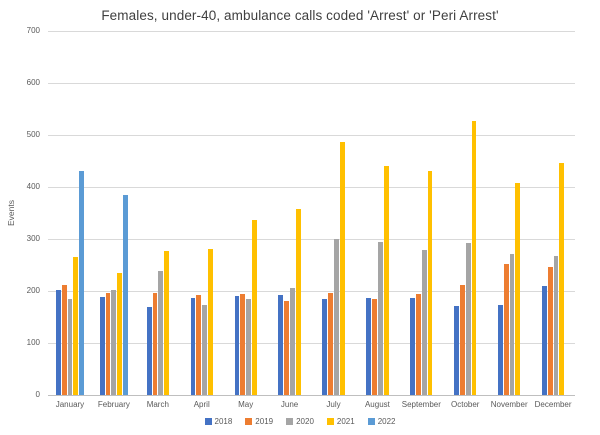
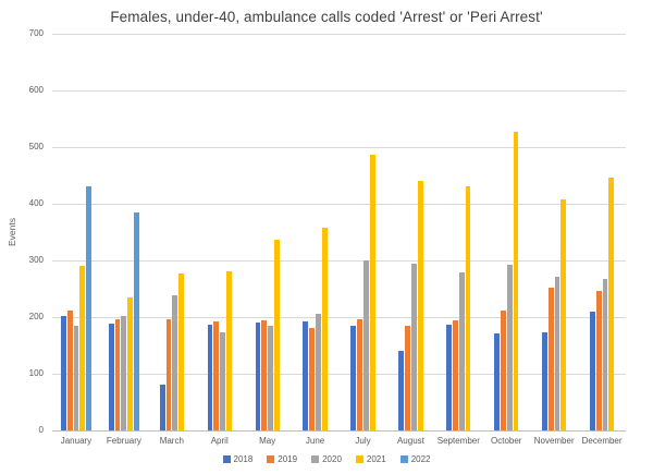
2021/January: 270 -> 290
2018/March: 170 -> 80
2018/August: 190 -> 140
